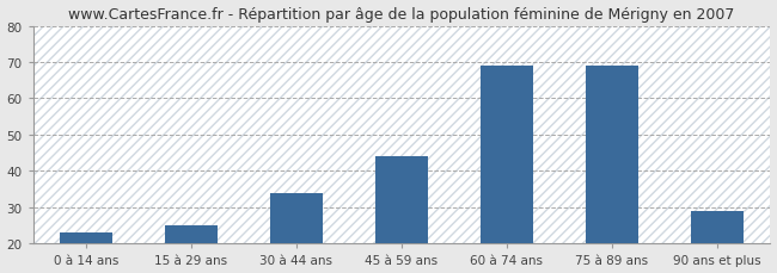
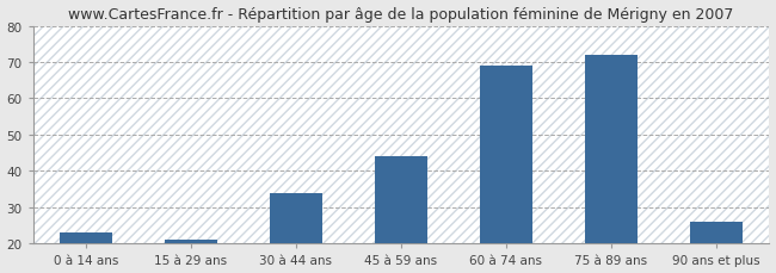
15 à 29 ans: 25 -> 21
75 à 89 ans: 69 -> 72
90 ans et plus: 29 -> 26
